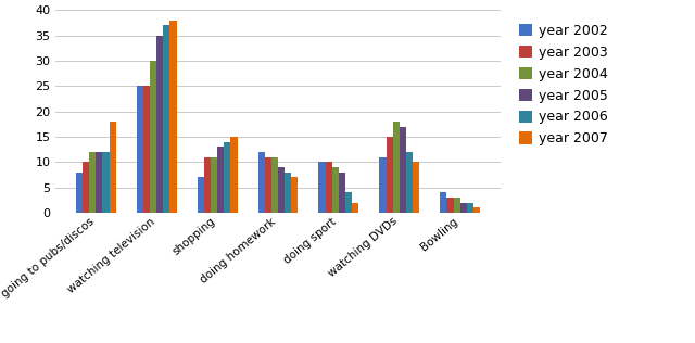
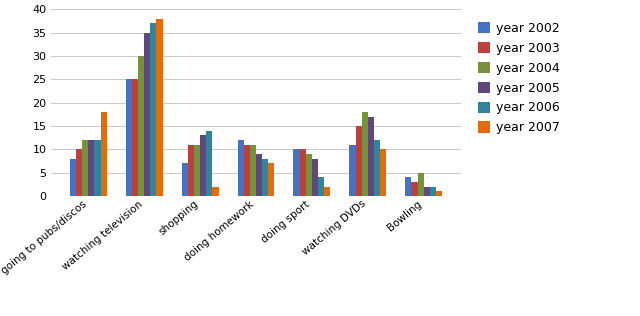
year 2007/shopping: 15 -> 2
year 2004/Bowling: 3 -> 5
